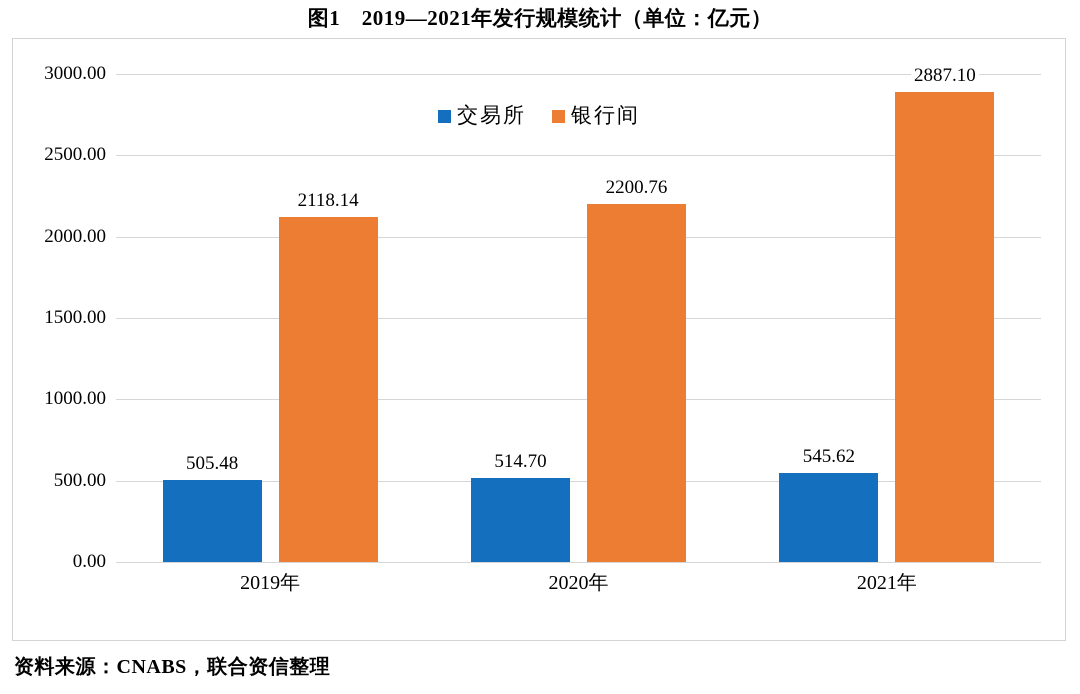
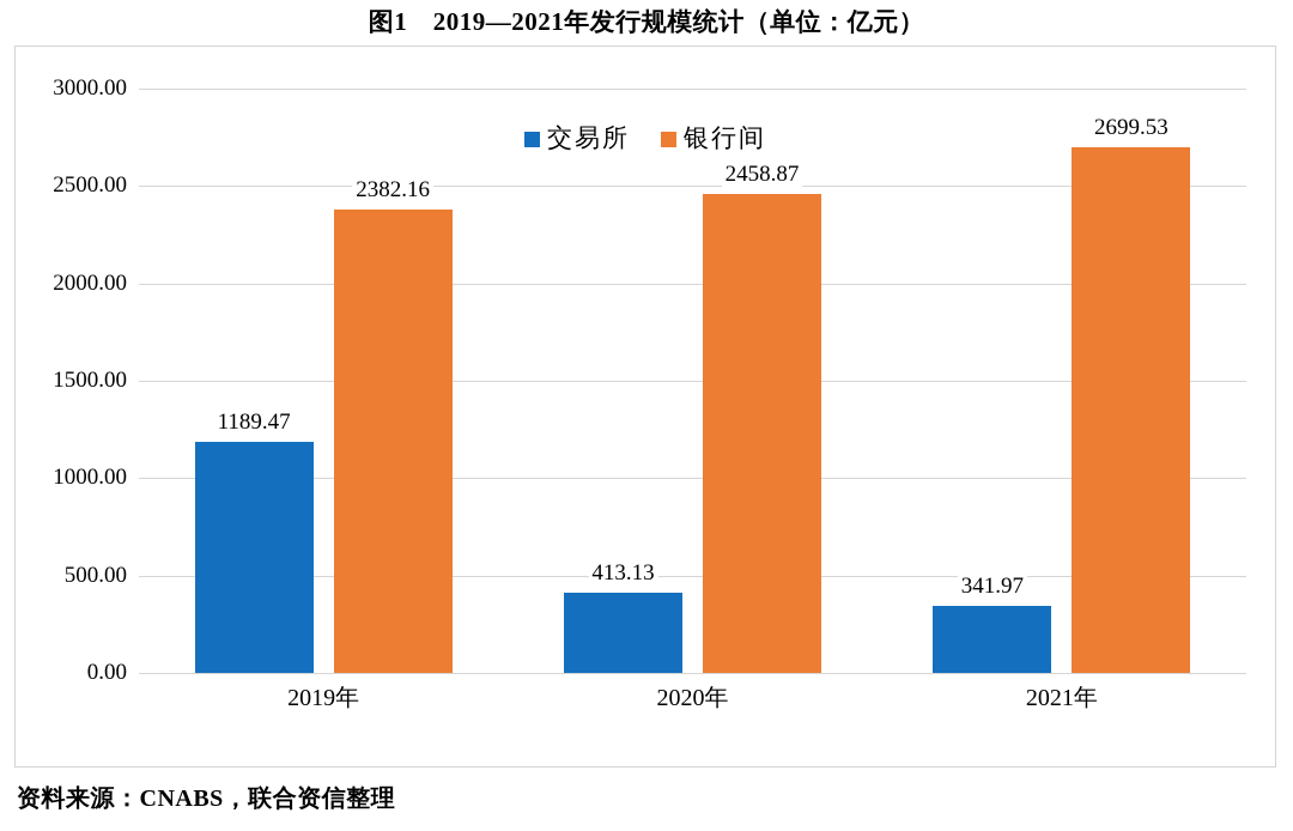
交易所/2019年: 505.48 -> 1189.47
银行间/2019年: 2118.14 -> 2382.16
交易所/2020年: 514.70 -> 413.13
银行间/2020年: 2200.76 -> 2458.87
交易所/2021年: 545.62 -> 341.97
银行间/2021年: 2887.10 -> 2699.53
